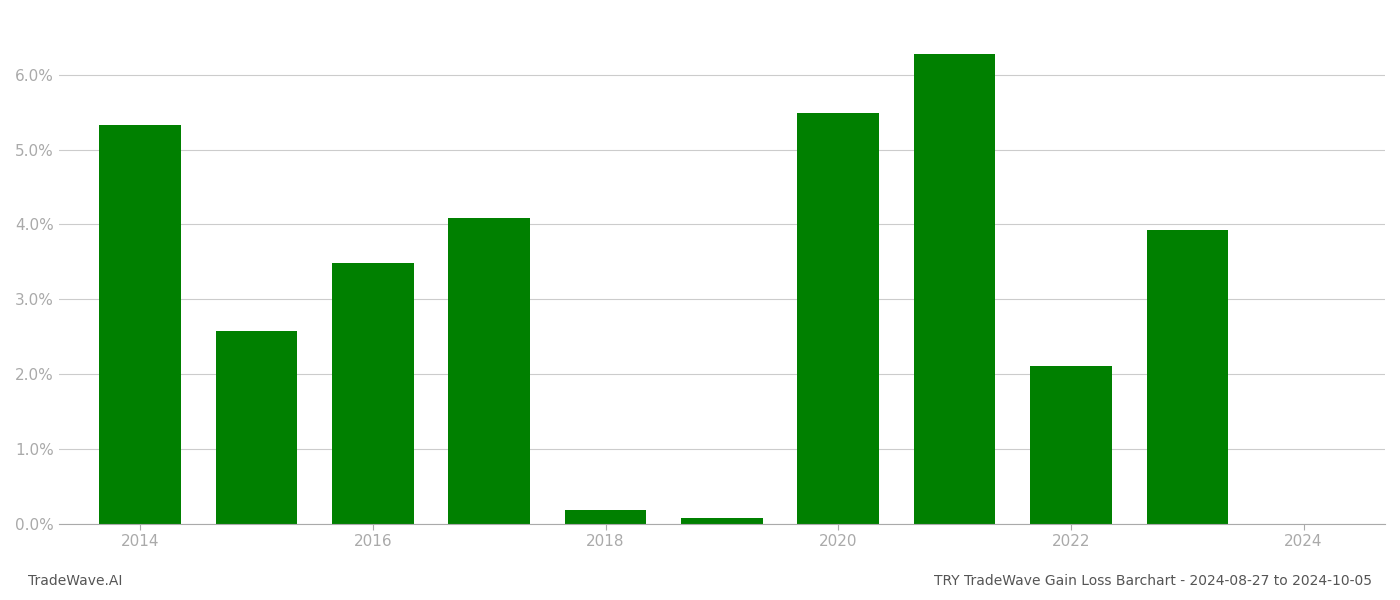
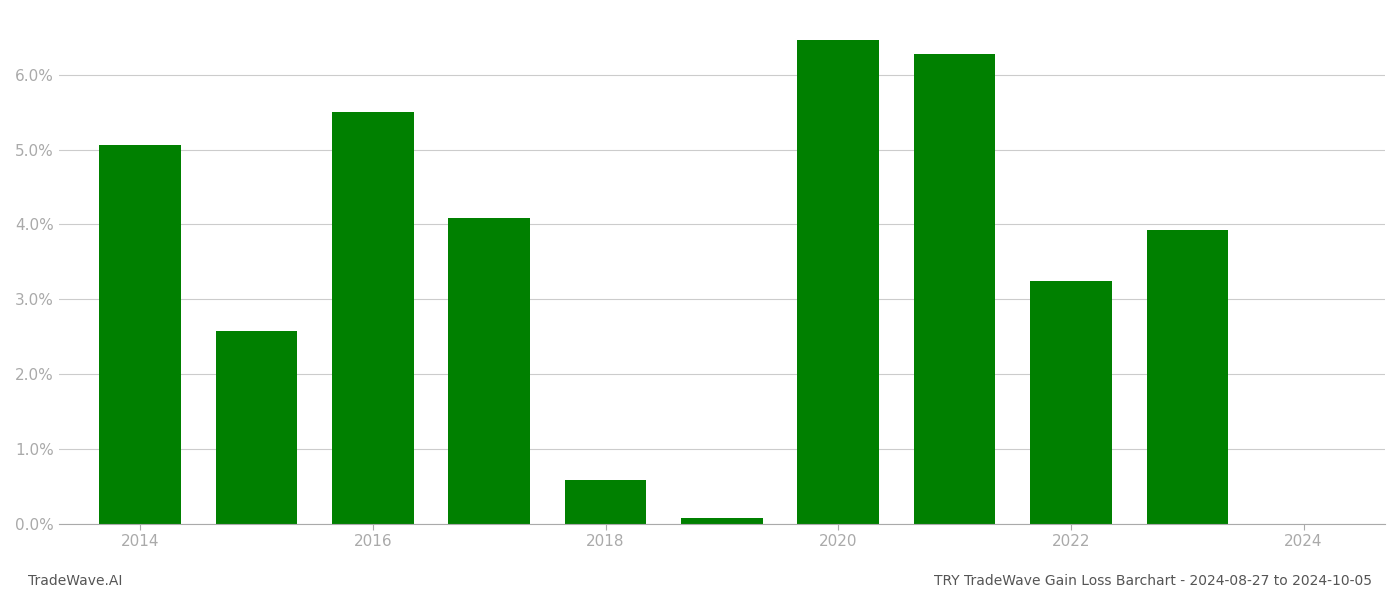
2014: 5.33% -> 5.06%
2016: 3.48% -> 5.50%
2018: 0.18% -> 0.58%
2020: 5.49% -> 6.46%
2022: 2.11% -> 3.24%
